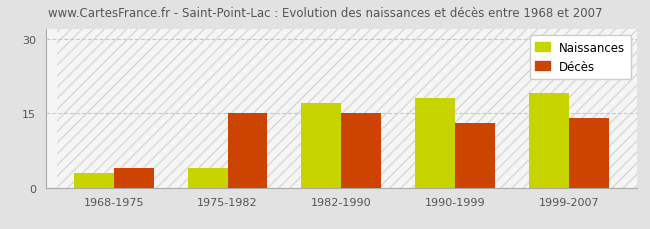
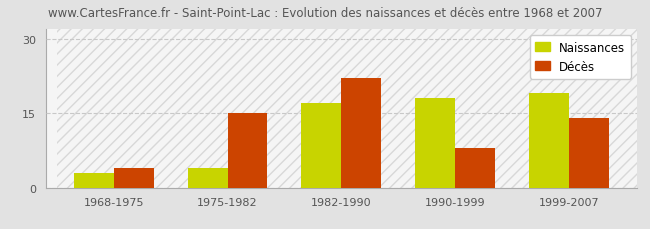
Décès/1982-1990: 15 -> 22
Décès/1990-1999: 13 -> 8
